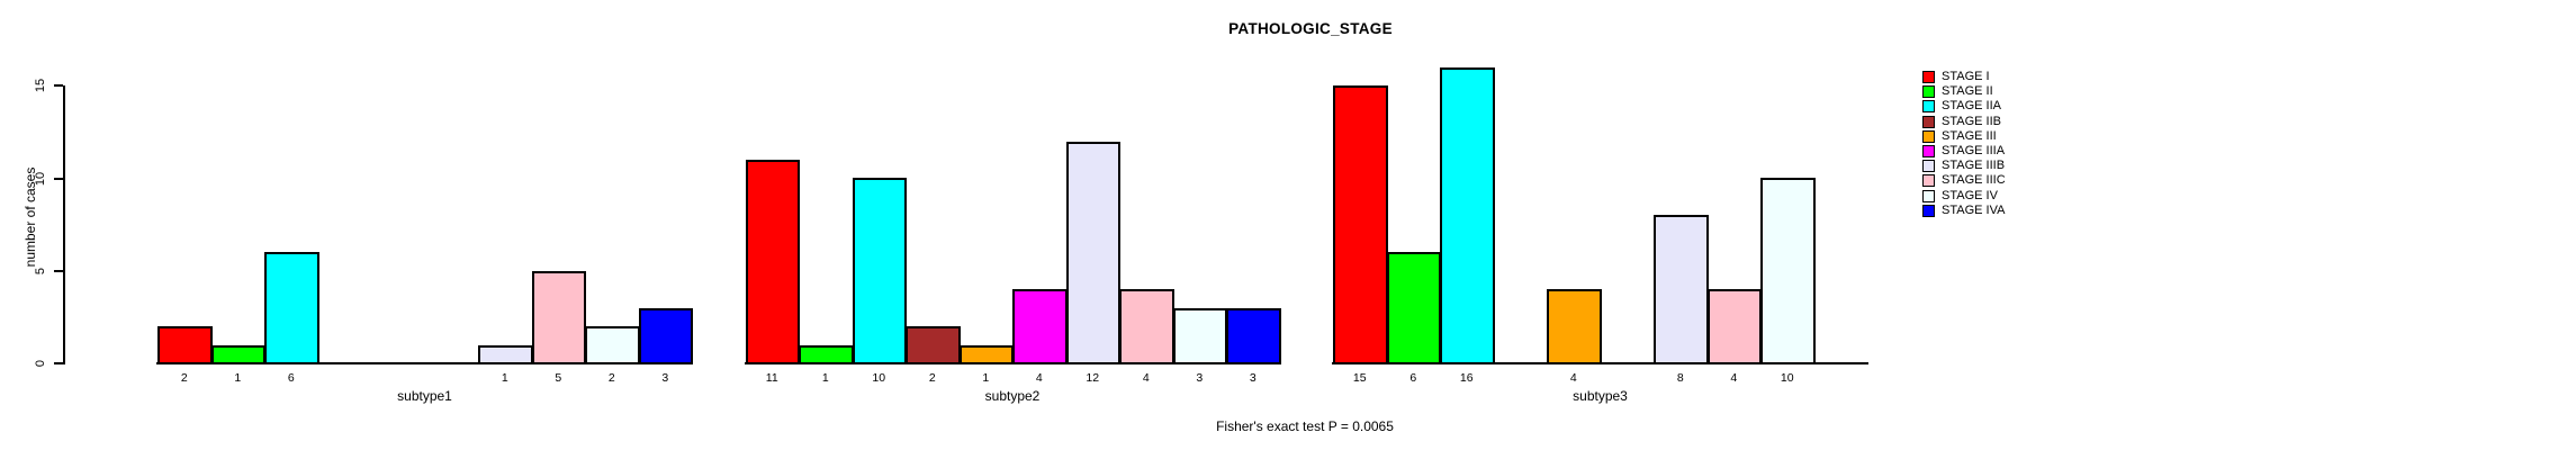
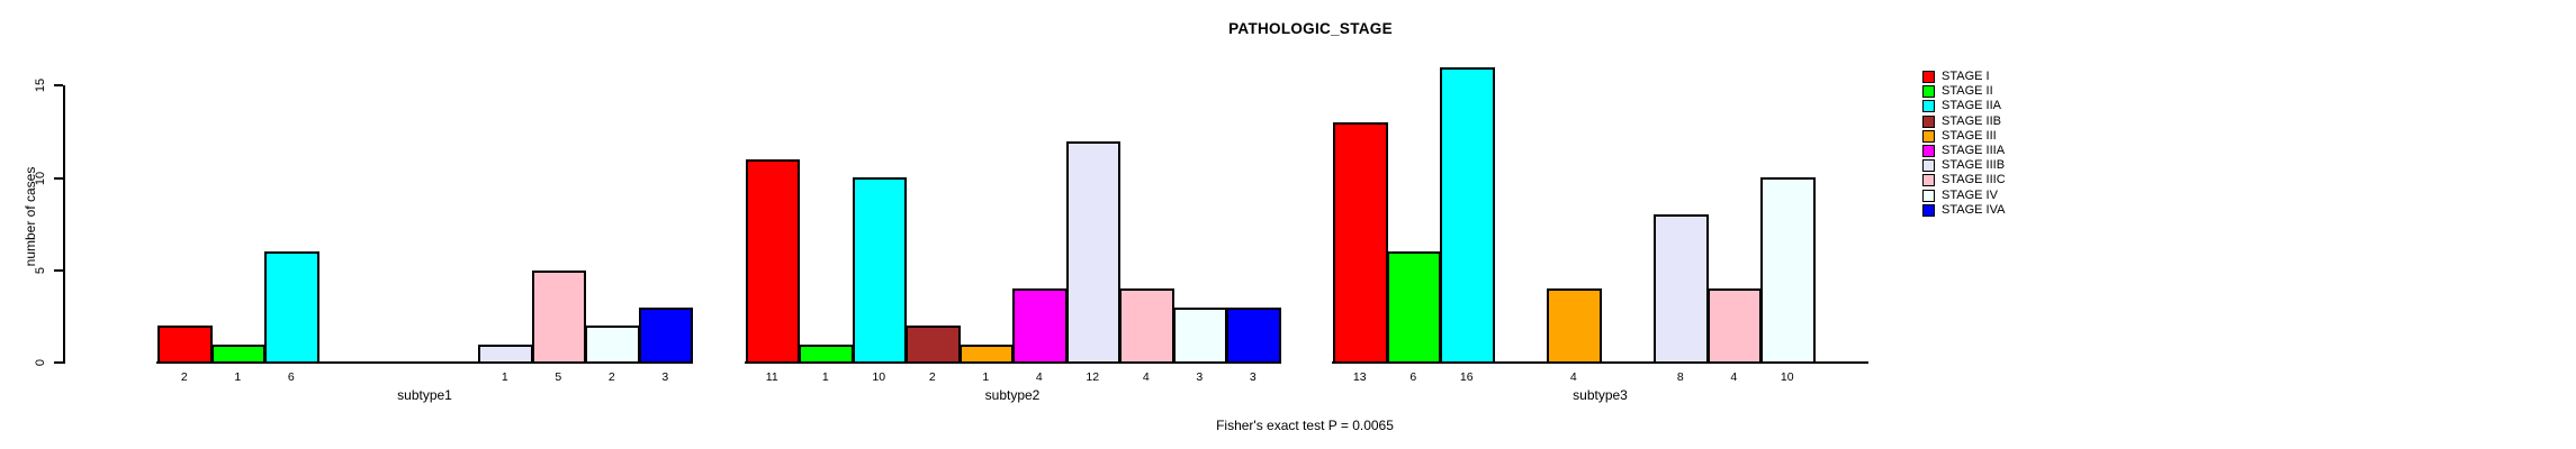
STAGE I/subtype3: 15 -> 13
